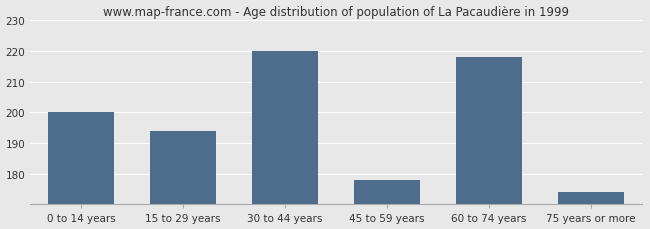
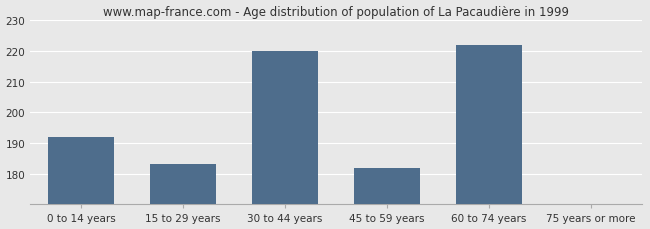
0 to 14 years: 200 -> 192
15 to 29 years: 194 -> 183
45 to 59 years: 178 -> 182
60 to 74 years: 218 -> 222
75 years or more: 174 -> 170
